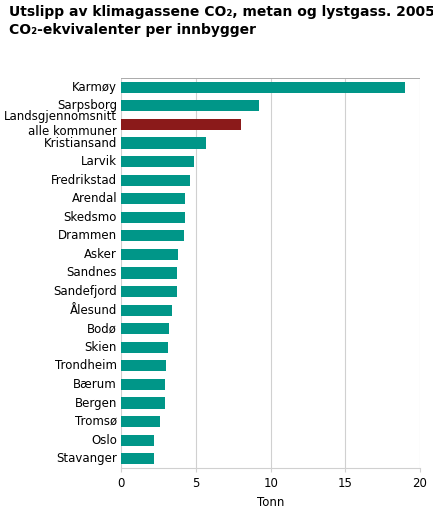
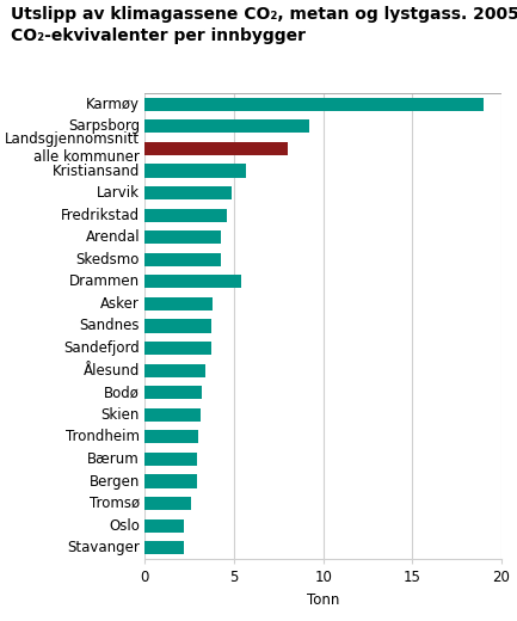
Drammen: 4.2 -> 5.4
